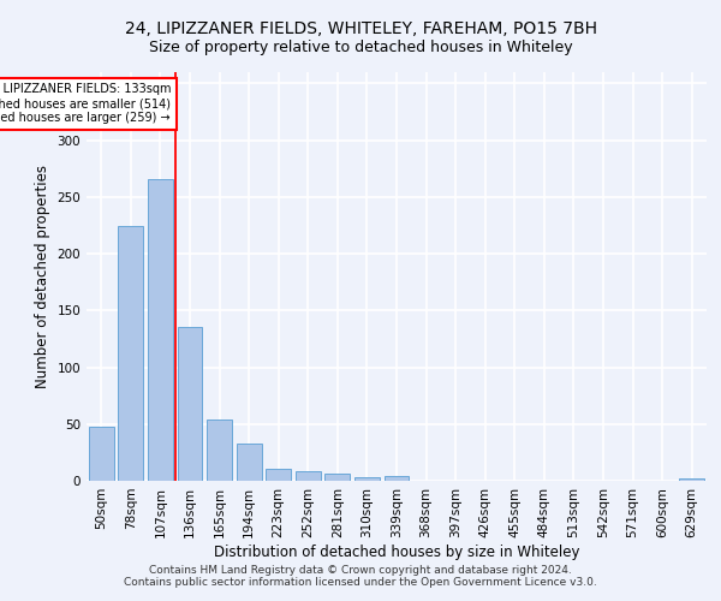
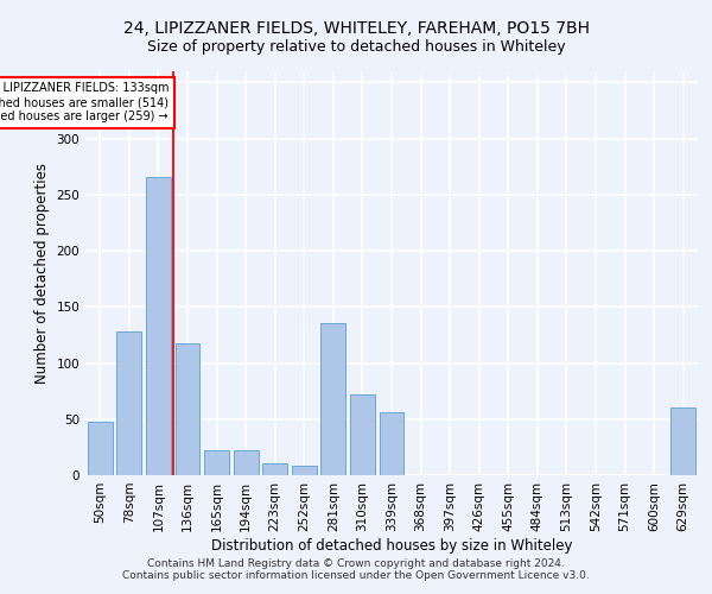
78sqm: 224 -> 128
136sqm: 136 -> 118
165sqm: 54 -> 22
194sqm: 33 -> 22
281sqm: 6 -> 136
310sqm: 3 -> 72
339sqm: 4 -> 56
629sqm: 2 -> 60
